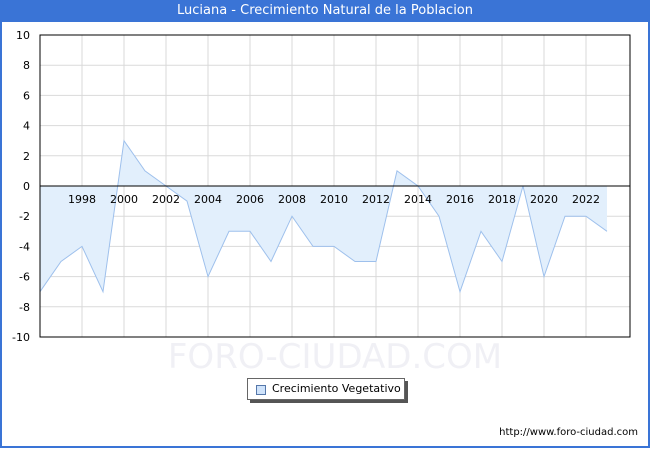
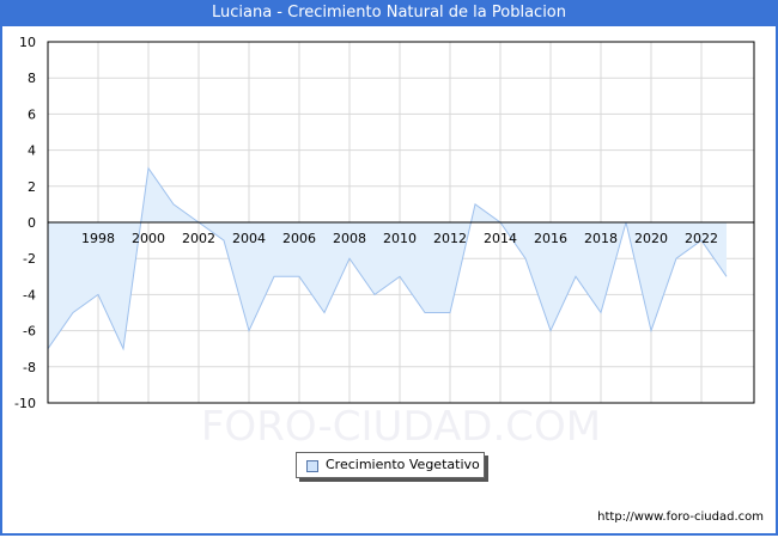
2010: -4 -> -3
2016: -7 -> -6
2022: -2 -> -1
